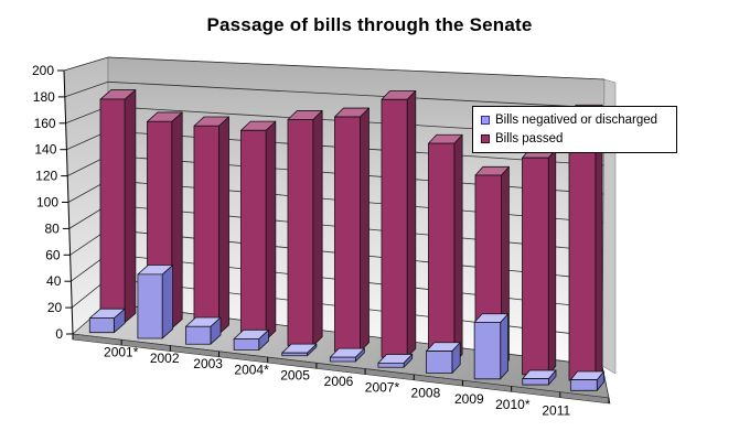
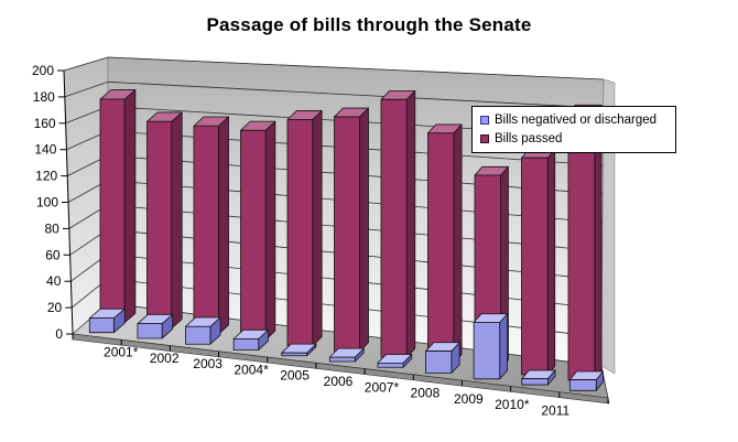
Bills negatived or discharged/2002: 48 -> 11
Bills passed/2008: 149 -> 156
